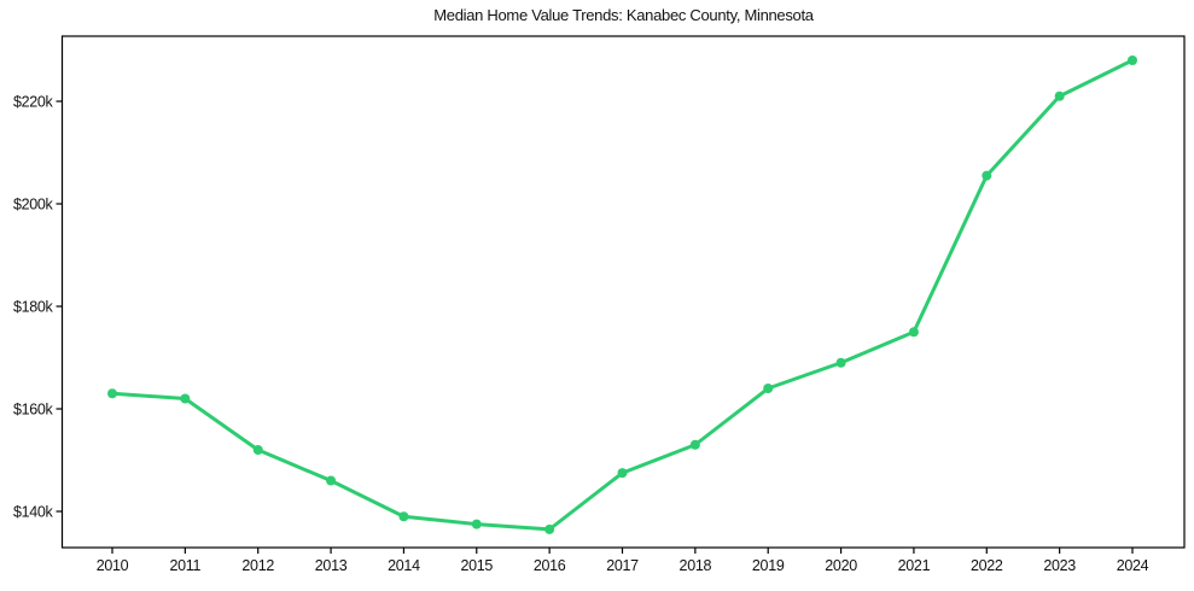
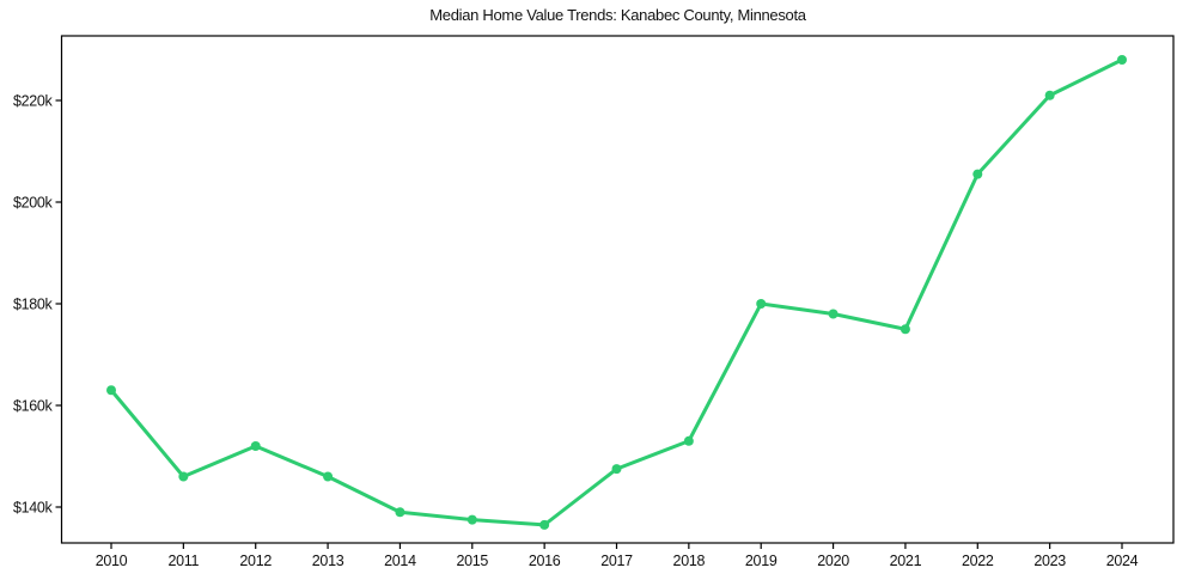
2011: $162k -> $146k
2019: $164k -> $180k
2020: $169k -> $178k
